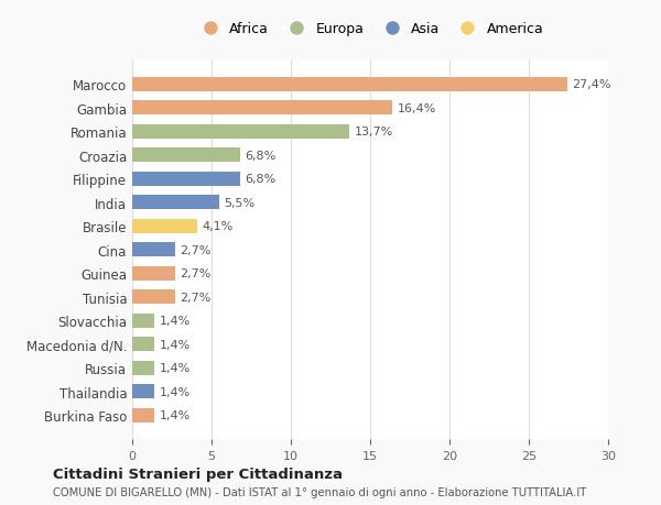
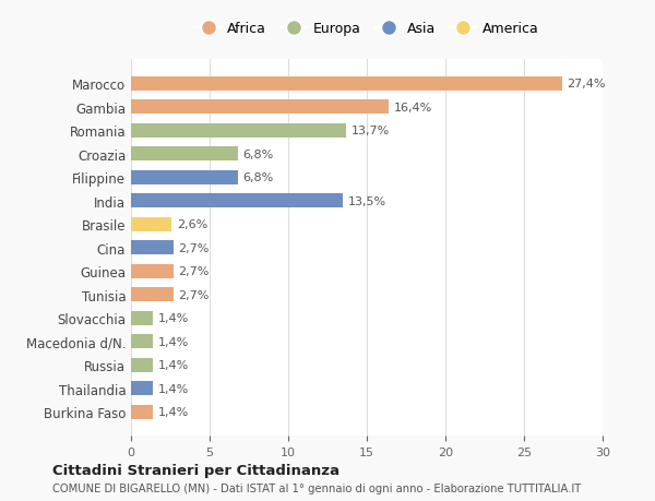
India: 5,5% -> 13,5%
Brasile: 4,1% -> 2,6%
